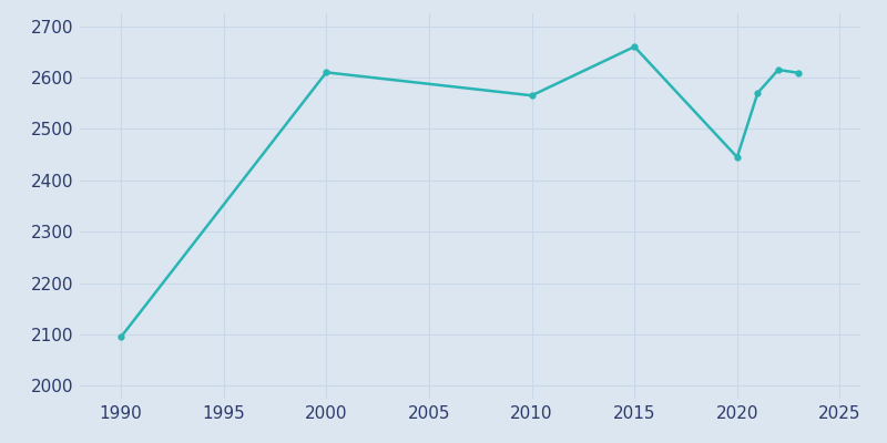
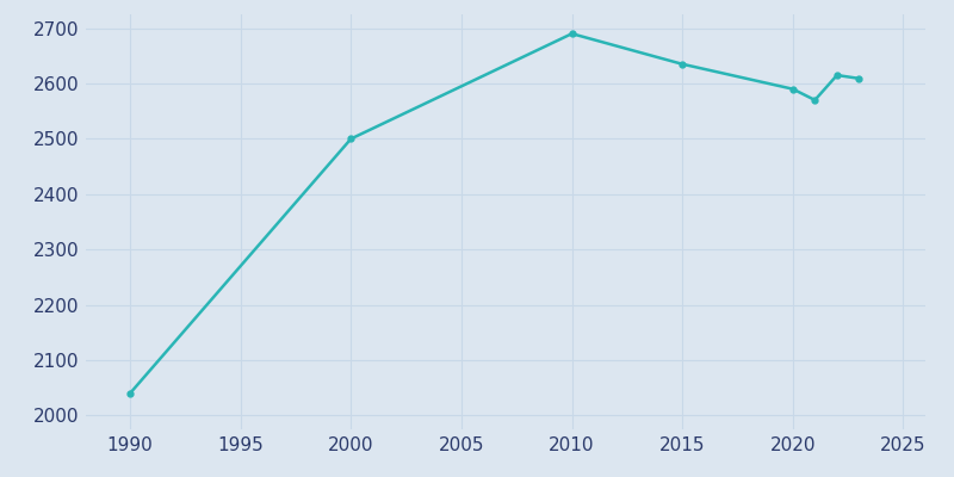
1990: 2095 -> 2040
2000: 2610 -> 2500
2010: 2565 -> 2690
2015: 2660 -> 2635
2020: 2445 -> 2590
